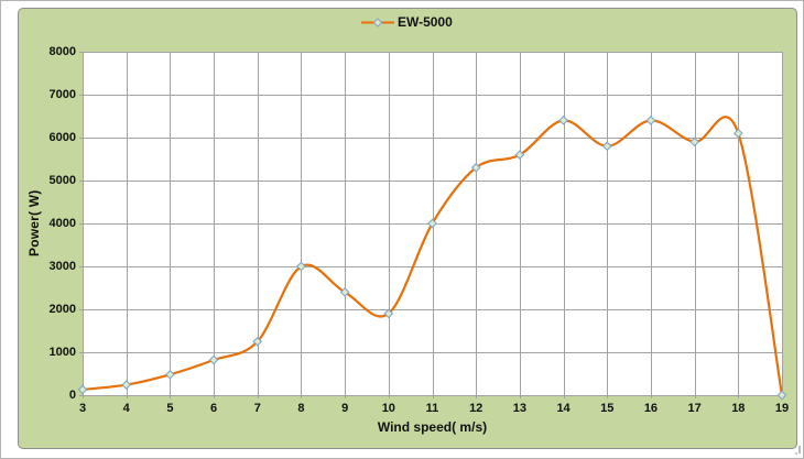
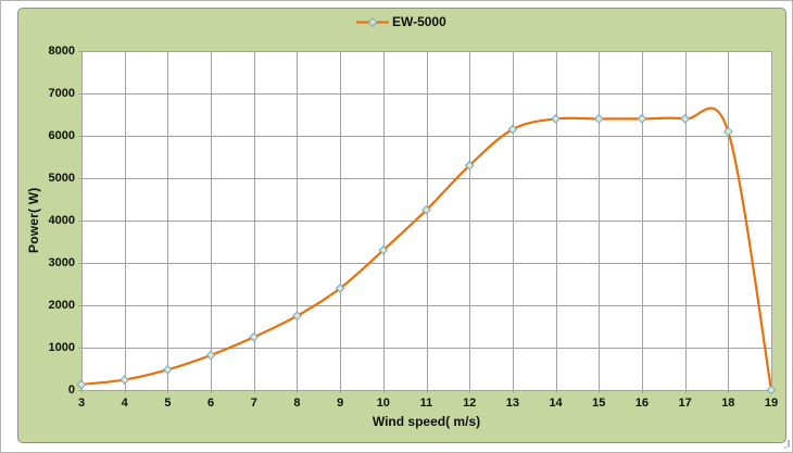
8: 3000 -> 1800
10: 1900 -> 3300
11: 4000 -> 4200
13: 5600 -> 6200
15: 5800 -> 6400
17: 5900 -> 6400
